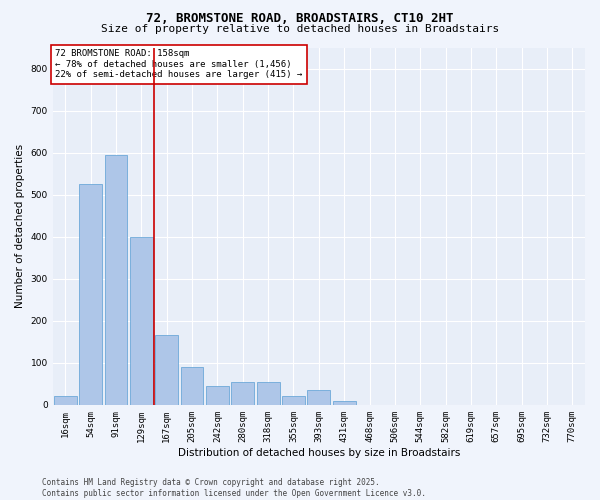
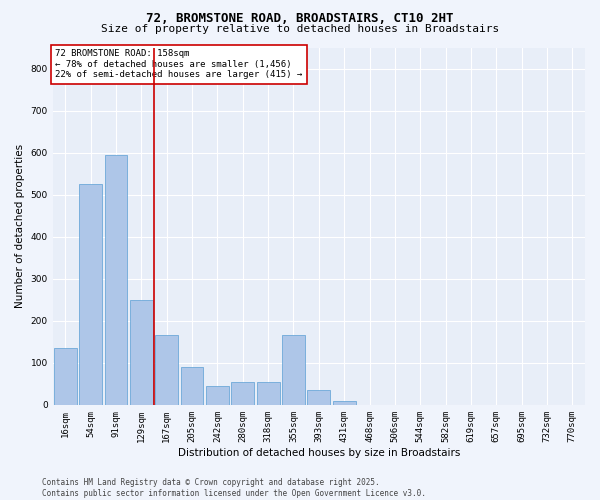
16sqm: 20 -> 135
129sqm: 400 -> 250
355sqm: 20 -> 165
